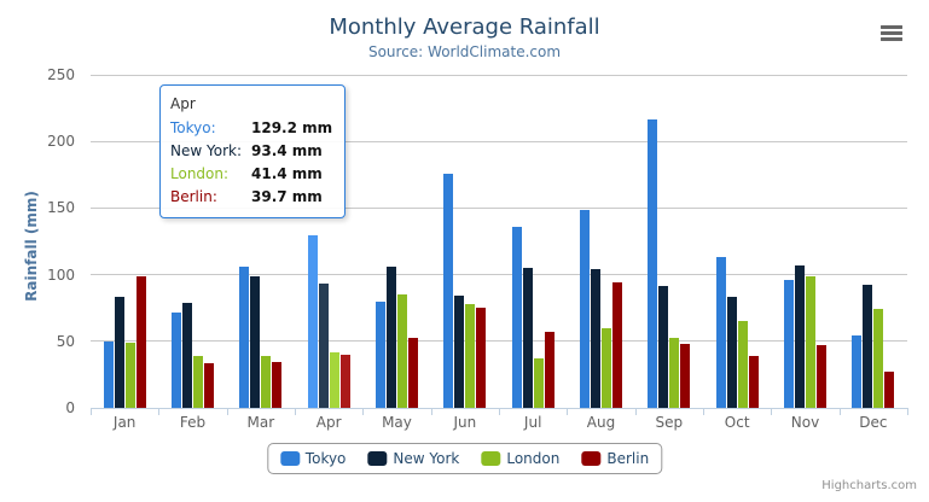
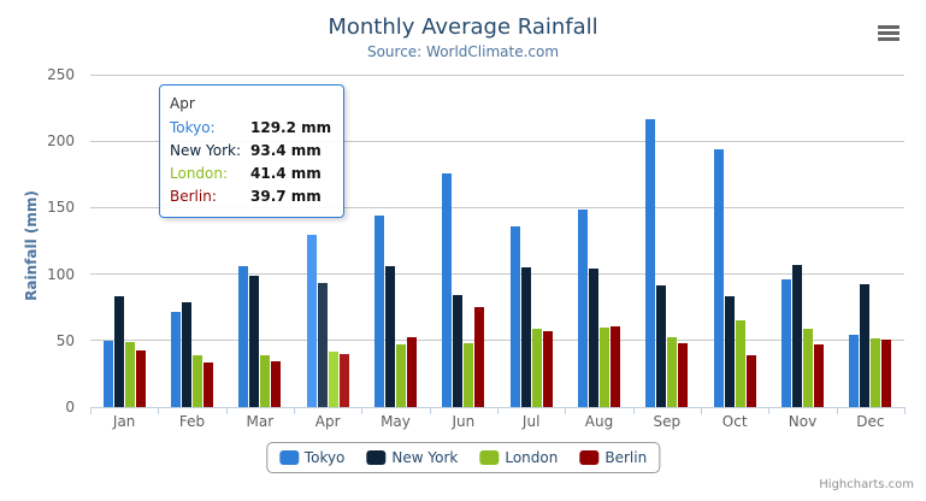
Berlin/Jan: 99 -> 42
Tokyo/May: 80 -> 144
London/May: 85 -> 47
London/Jun: 78 -> 48
London/Jul: 37 -> 59
Berlin/Aug: 94 -> 60
Tokyo/Oct: 113 -> 194
London/Nov: 99 -> 59
London/Dec: 74 -> 51
Berlin/Dec: 27 -> 51
